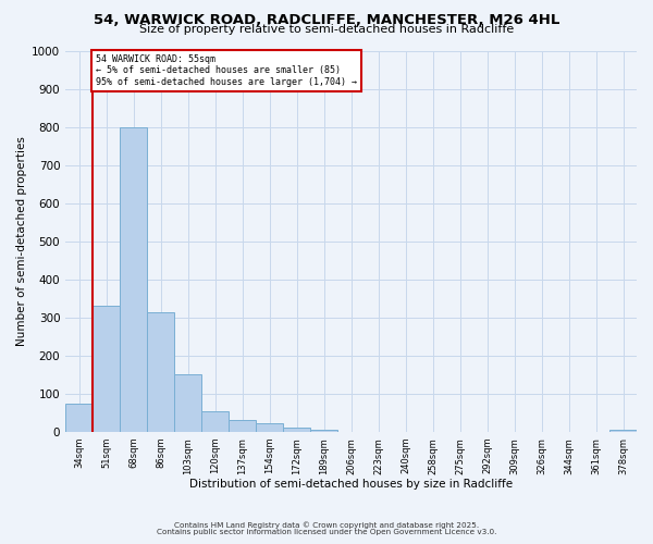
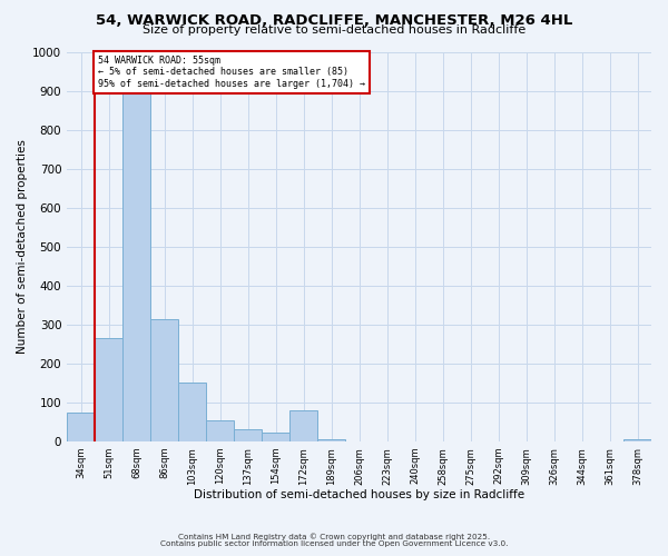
51sqm: 330 -> 265
68sqm: 800 -> 895
172sqm: 10 -> 80
